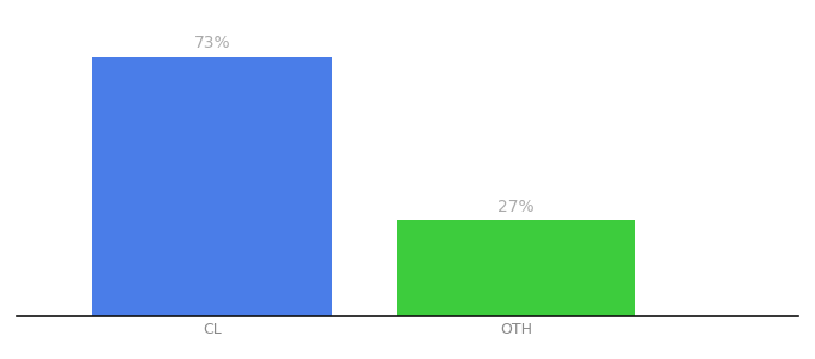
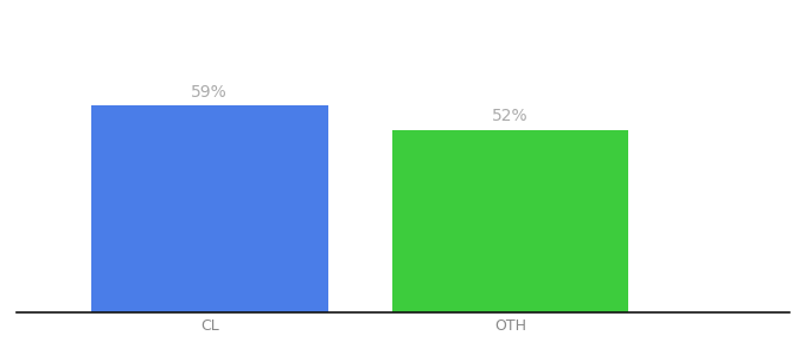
CL: 73% -> 59%
OTH: 27% -> 52%
